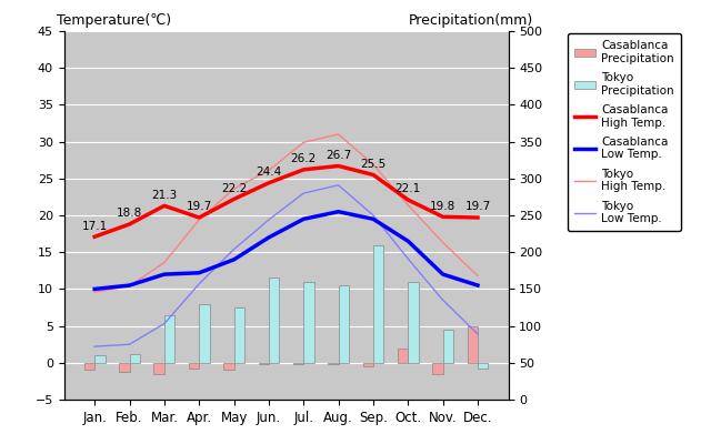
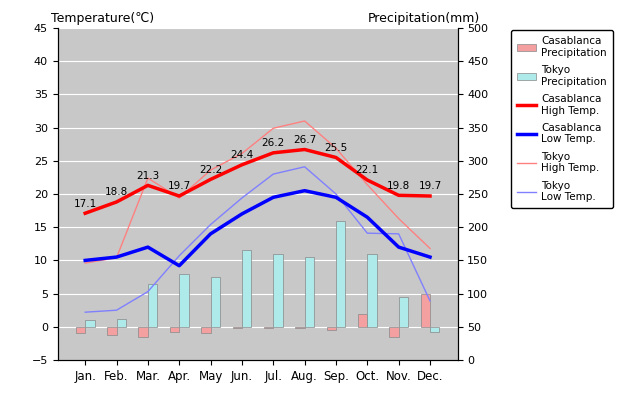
Tokyo High Temp./Mar.: 13.6 -> 22.4
Casablanca Low Temp./Apr.: 12.2 -> 9.2
Tokyo Low Temp./Nov.: 8.5 -> 14.0
